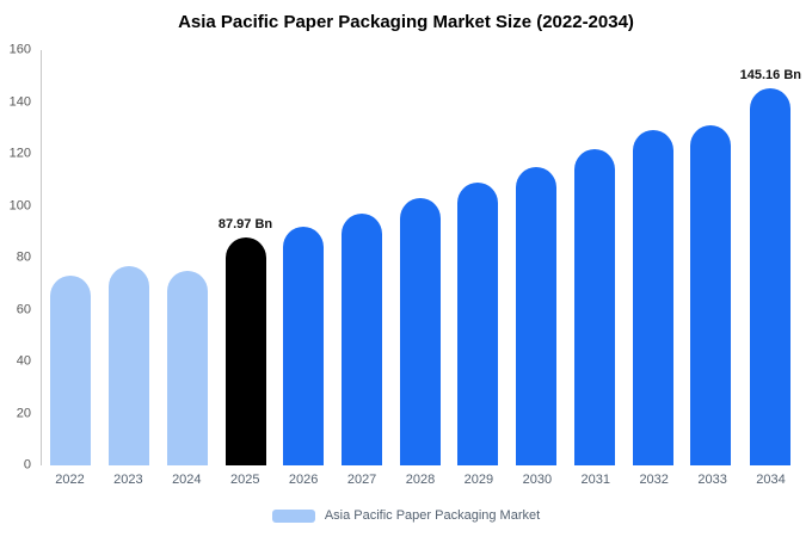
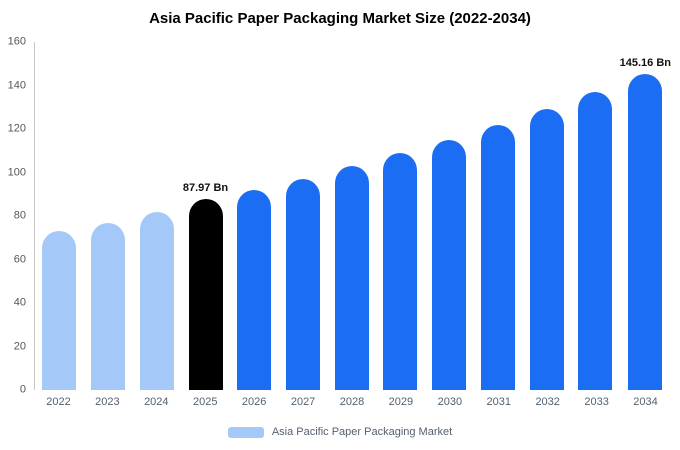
2024: 75 -> 82
2033: 131 -> 137
